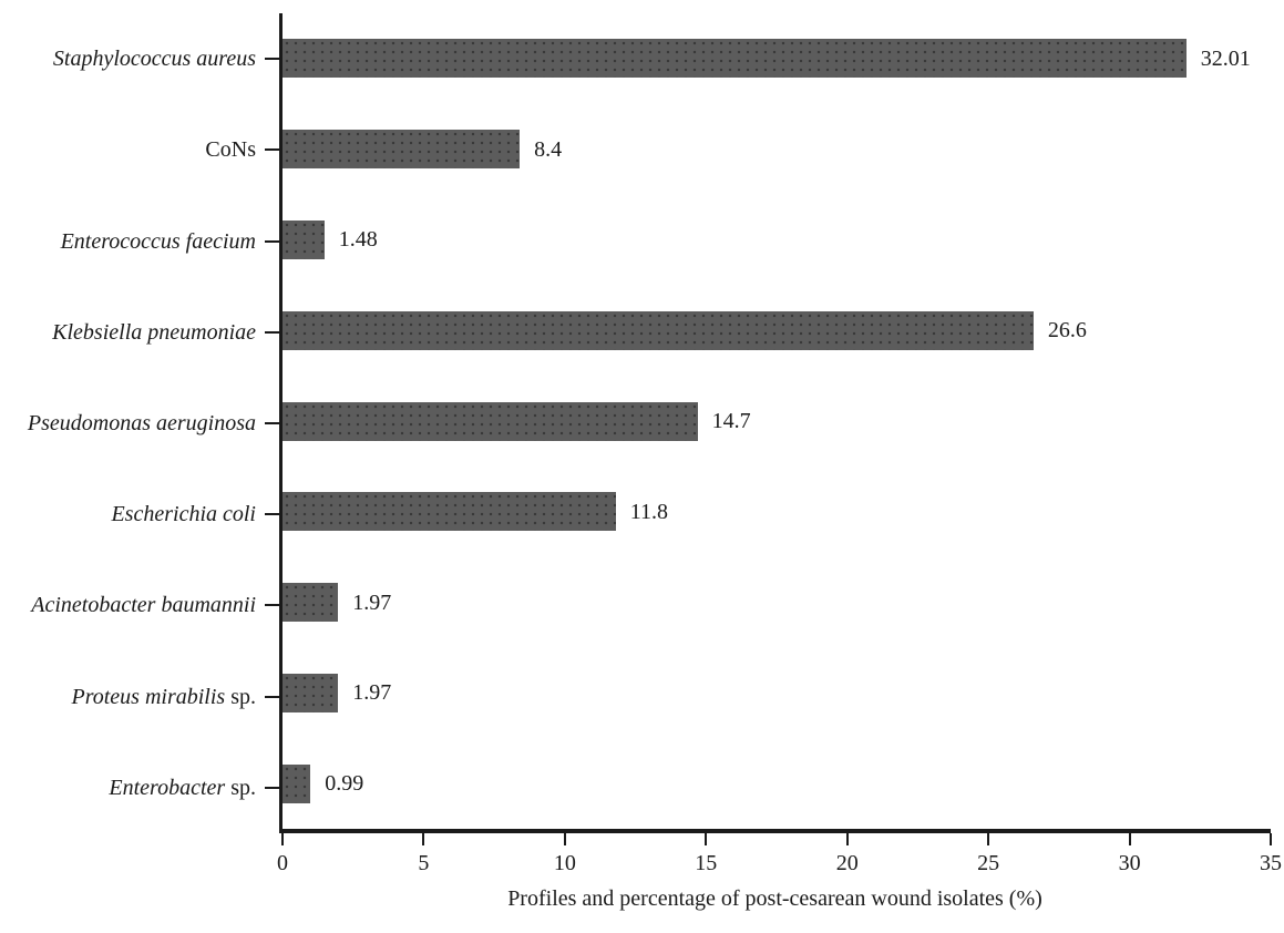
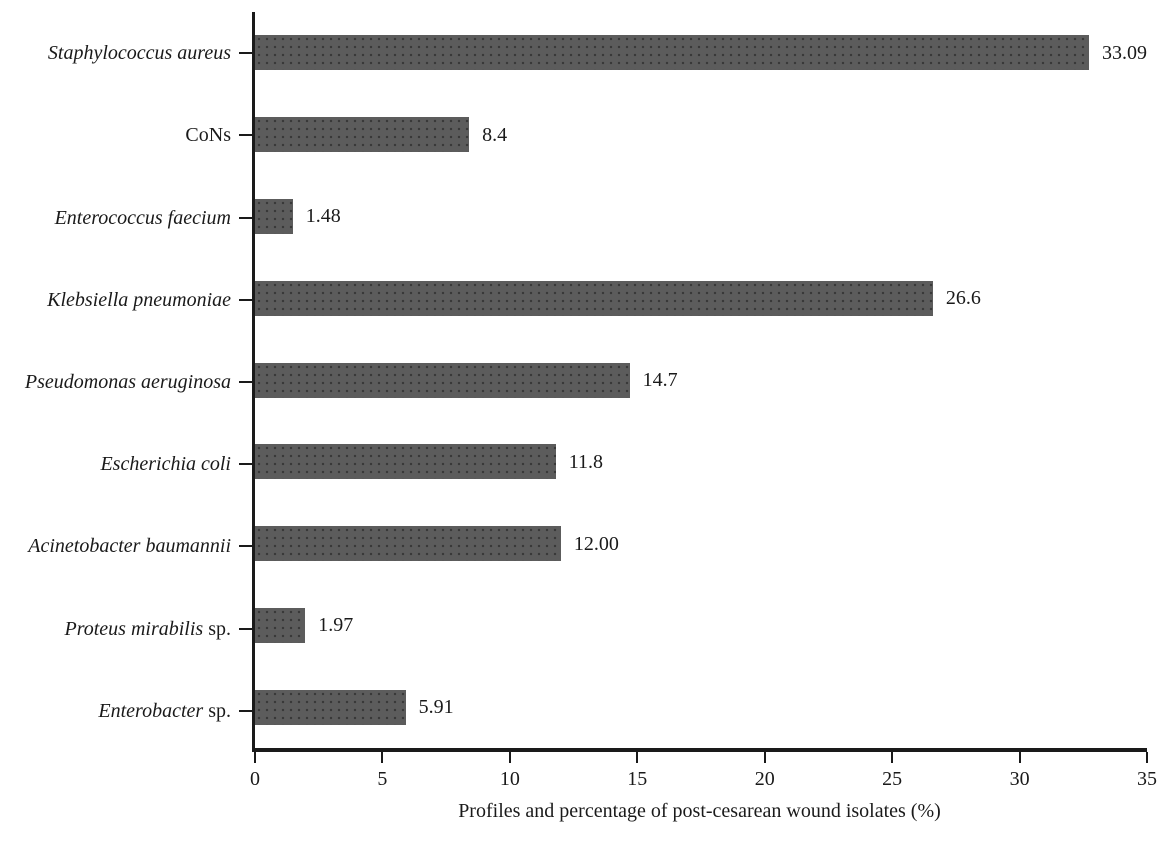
Staphylococcus aureus: 32.01 -> 33.09
Acinetobacter baumannii: 1.97 -> 12.00
Enterobacter sp.: 0.99 -> 5.91
